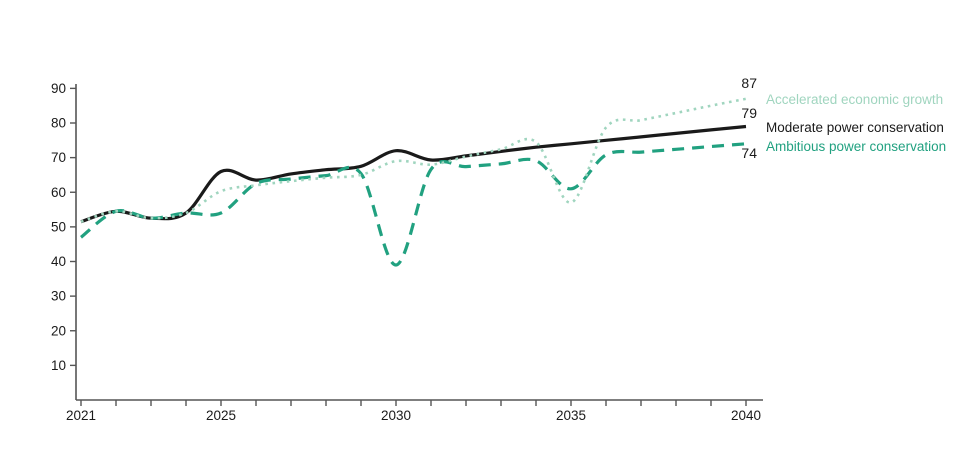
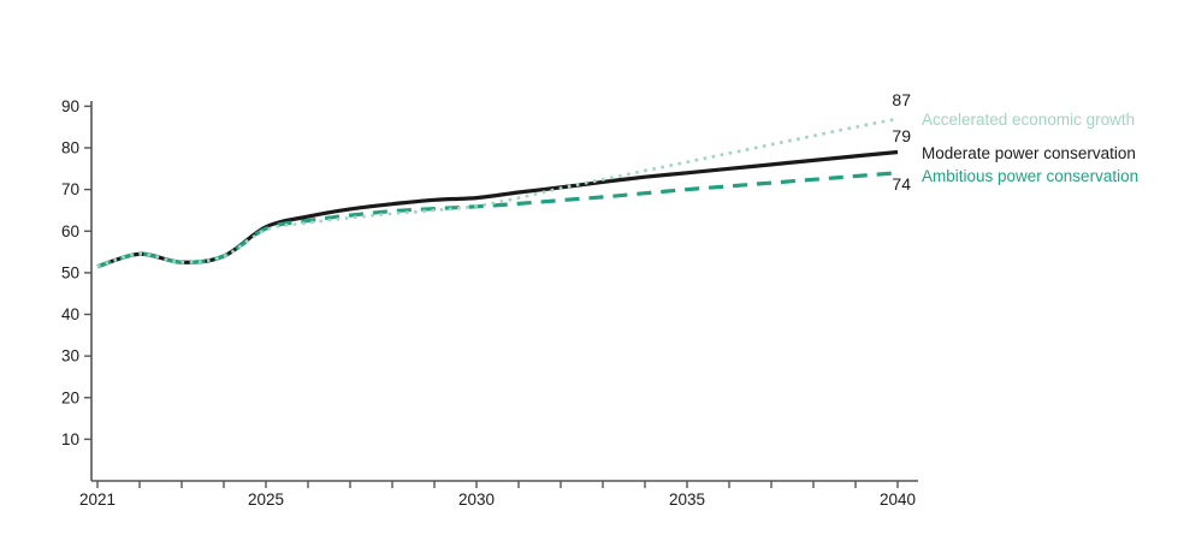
Ambitious power conservation/2021: 47 -> 52
Moderate power conservation/2025: 66 -> 61
Ambitious power conservation/2025: 54 -> 61
Accelerated economic growth/2030: 69 -> 66
Moderate power conservation/2030: 72 -> 68
Ambitious power conservation/2030: 39 -> 66
Accelerated economic growth/2035: 57 -> 77
Ambitious power conservation/2035: 61 -> 70
